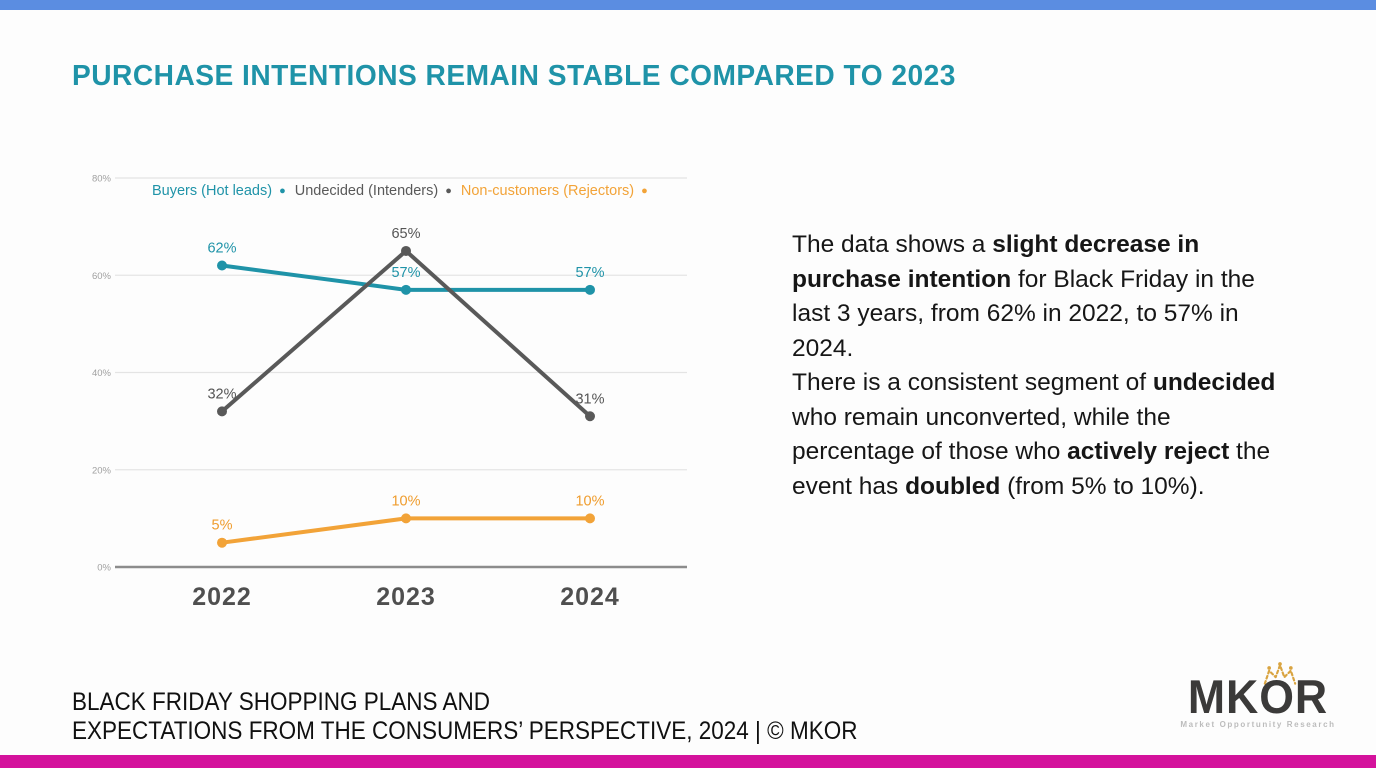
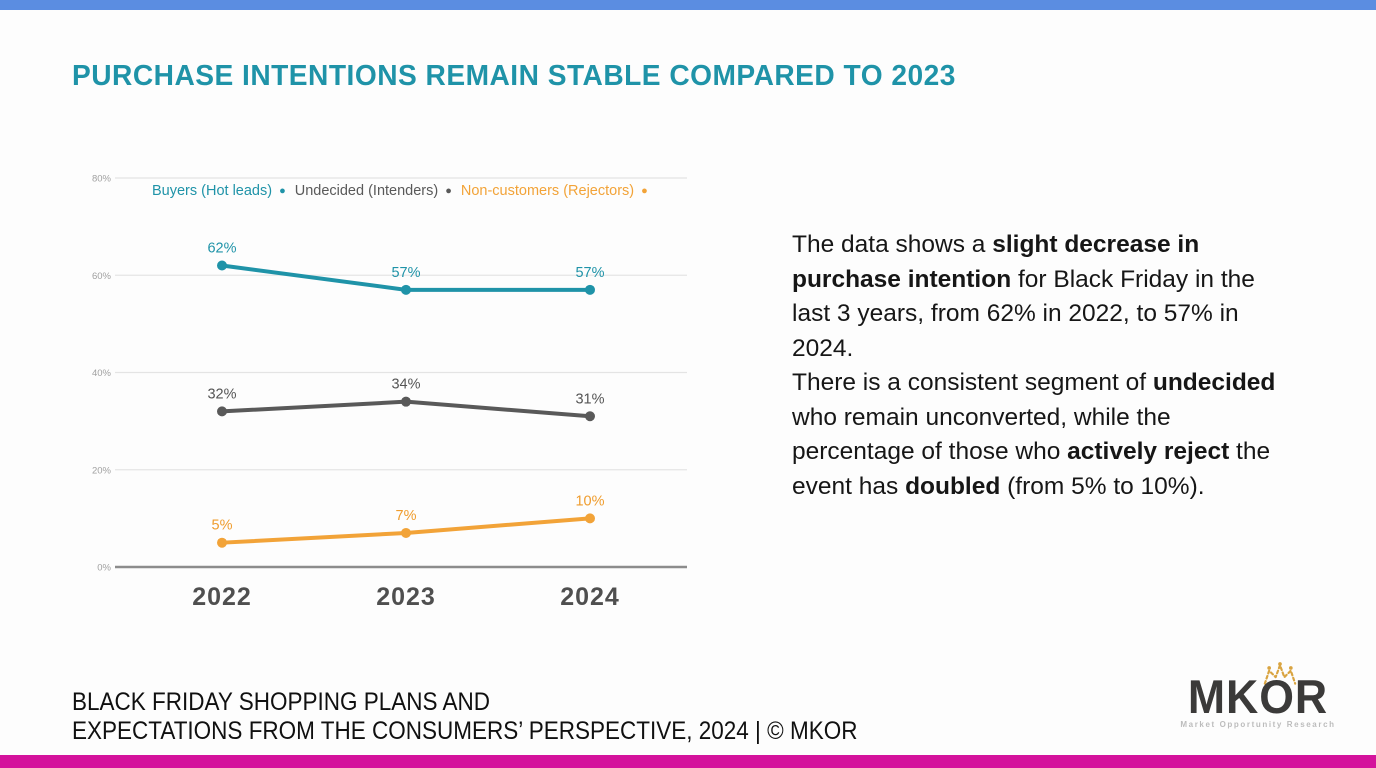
Undecided (Intenders)/2023: 65% -> 34%
Non-customers (Rejectors)/2023: 10% -> 7%
